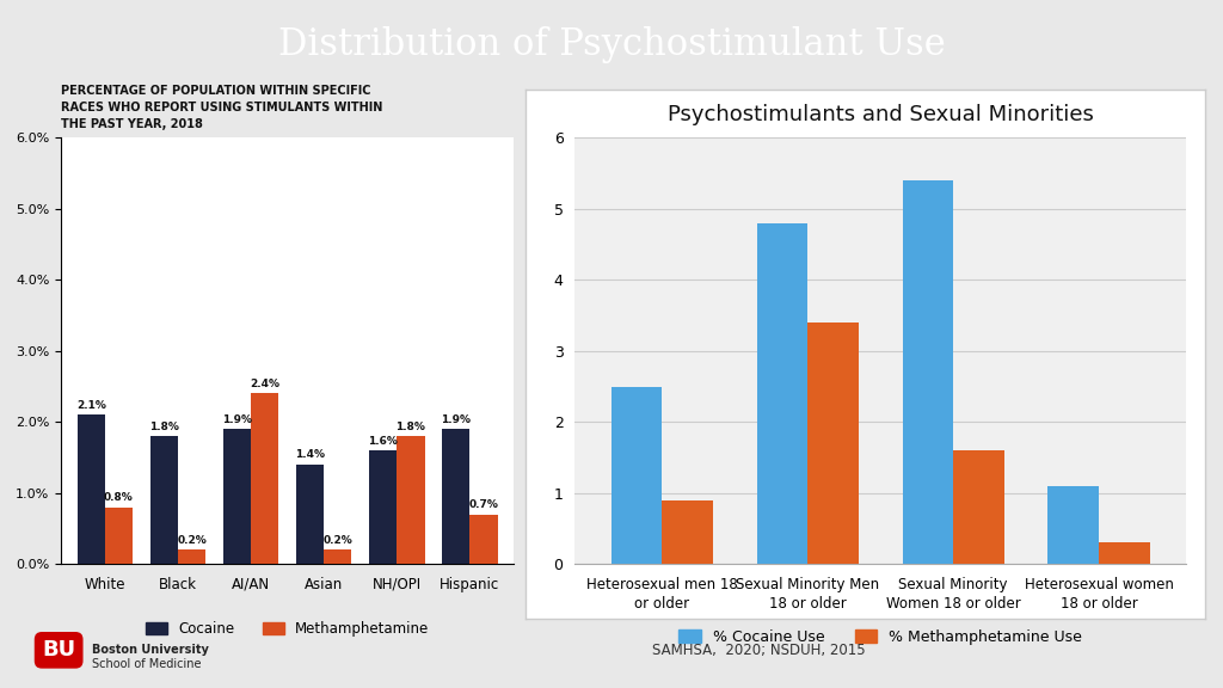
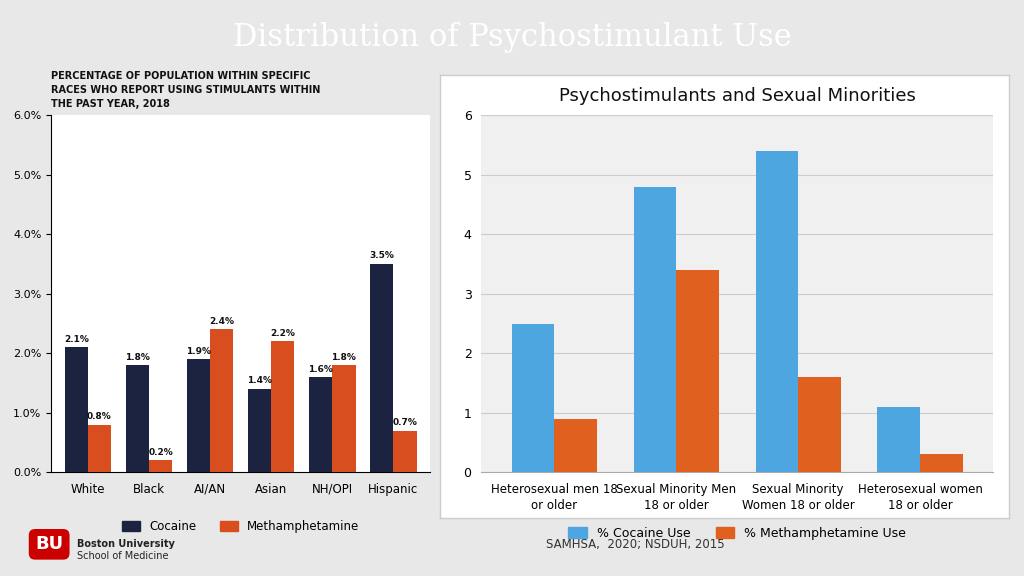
Methamphetamine/Asian: 0.2% -> 2.2%
Cocaine/Hispanic: 1.9% -> 3.5%
